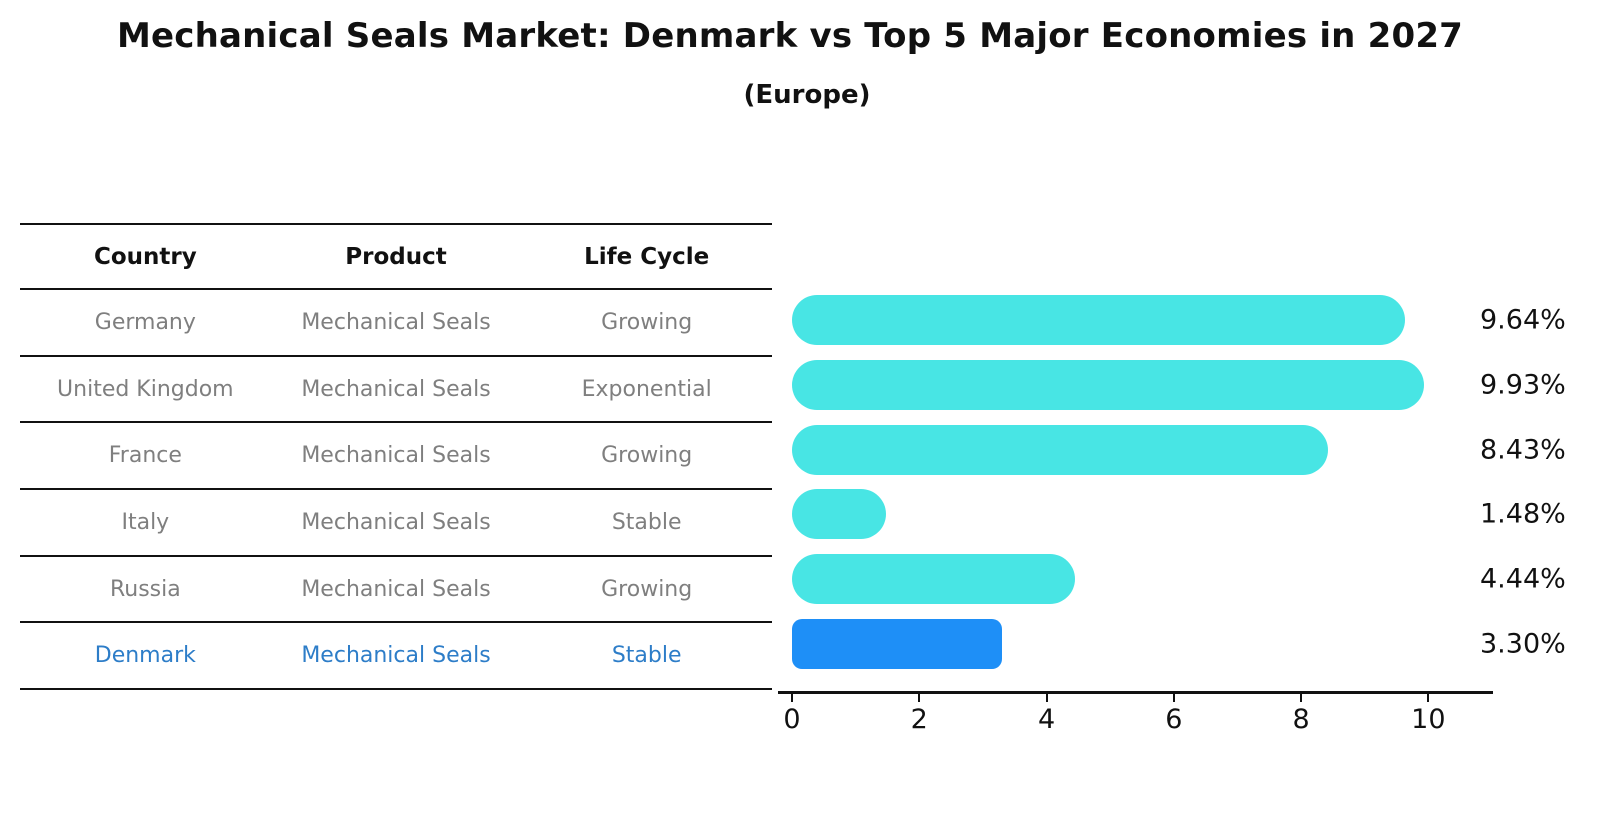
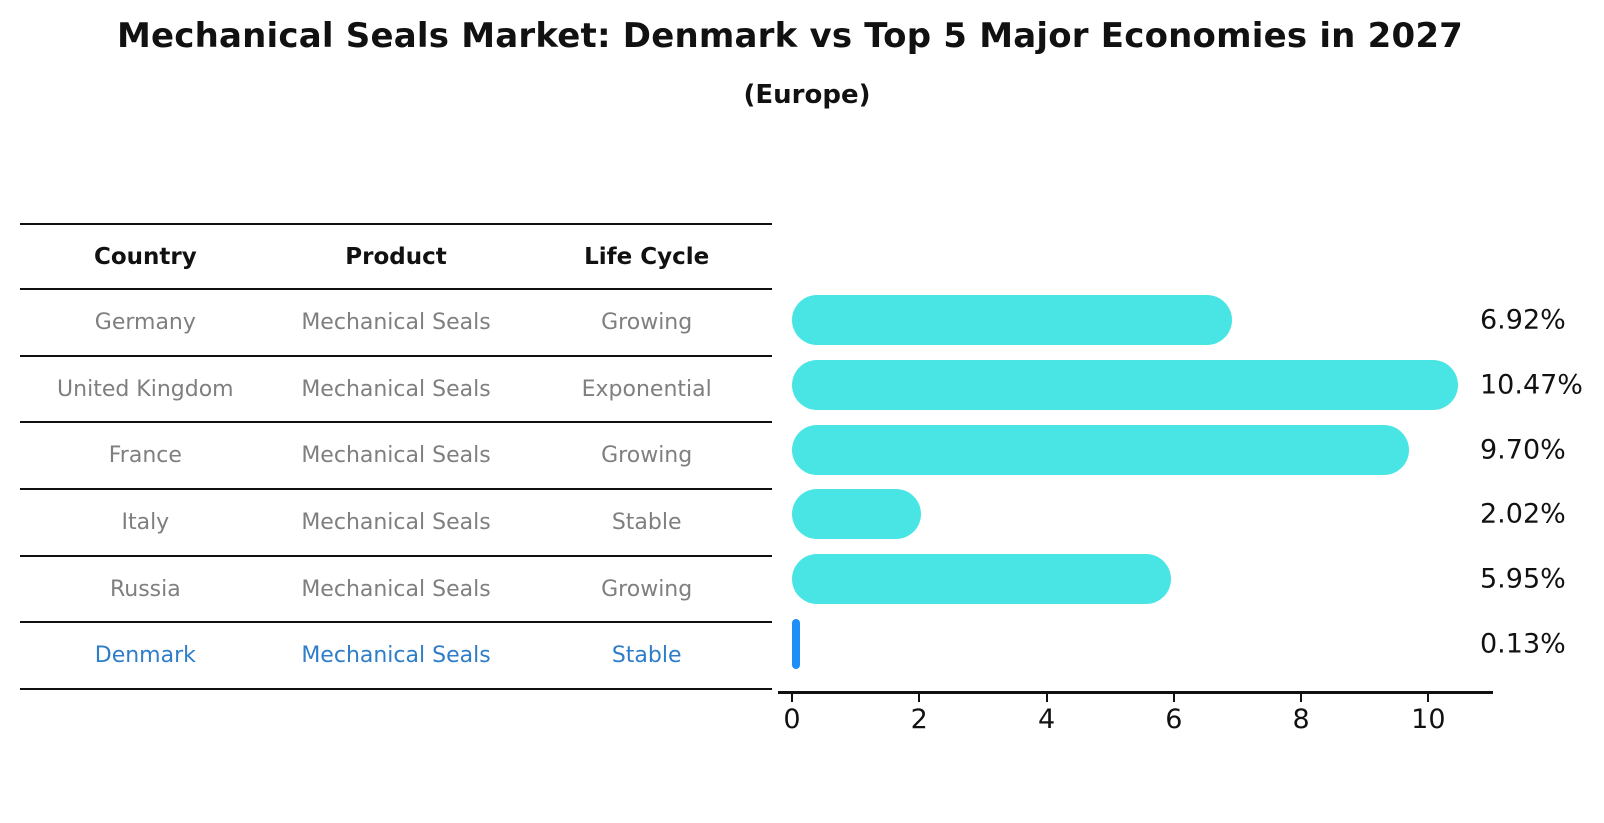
Germany: 9.64% -> 6.92%
United Kingdom: 9.93% -> 10.47%
France: 8.43% -> 9.70%
Italy: 1.48% -> 2.02%
Russia: 4.44% -> 5.95%
Denmark: 3.30% -> 0.13%
